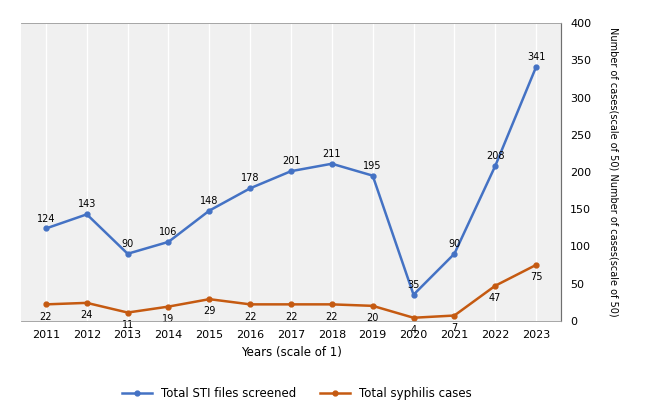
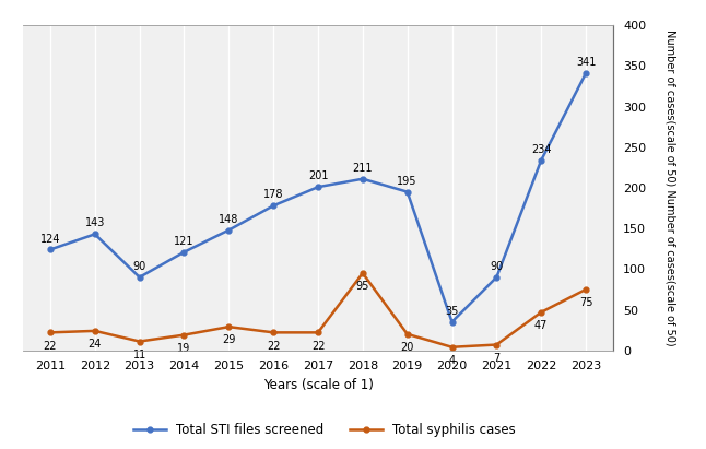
Total STI files screened/2014: 106 -> 121
Total syphilis cases/2018: 22 -> 95
Total STI files screened/2022: 208 -> 234
